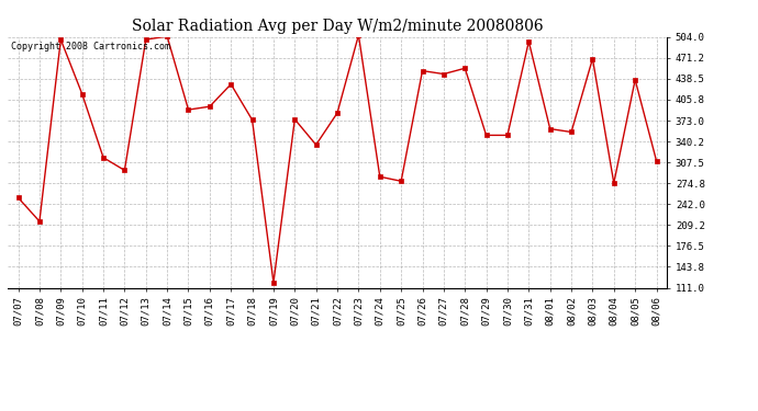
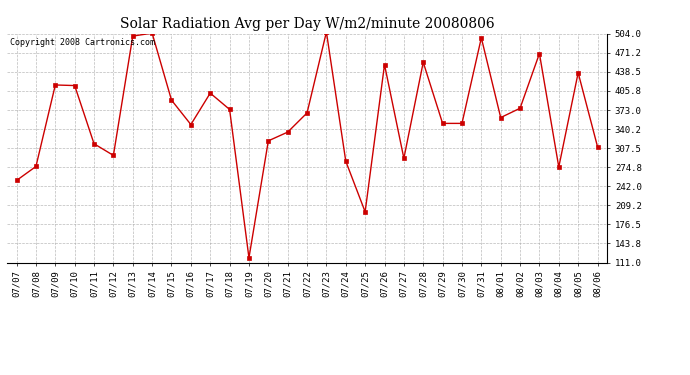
07/08: 215 -> 276
07/09: 500 -> 416
07/16: 395 -> 348
07/17: 430 -> 402
07/20: 375 -> 320
07/22: 385 -> 368
07/25: 278 -> 198
07/27: 446 -> 290
08/02: 355 -> 376
